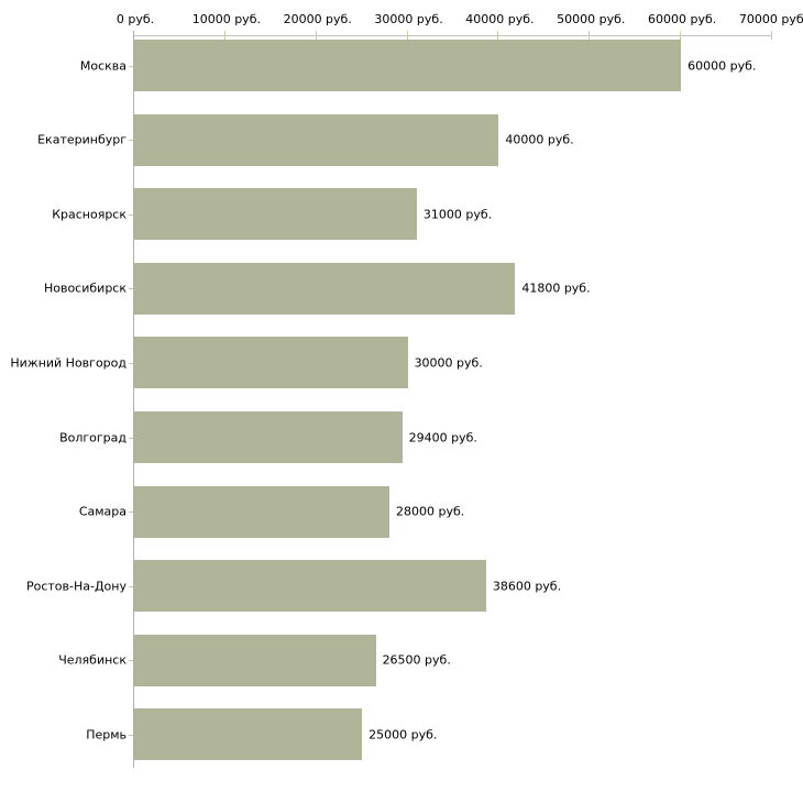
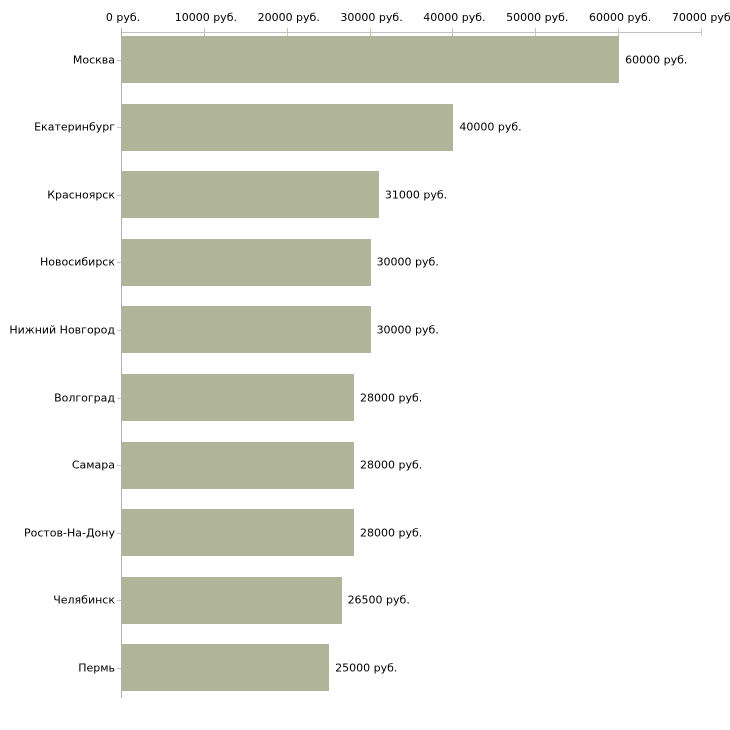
Новосибирск: 41800 -> 30000
Волгоград: 29400 -> 28000
Ростов-На-Дону: 38600 -> 28000
